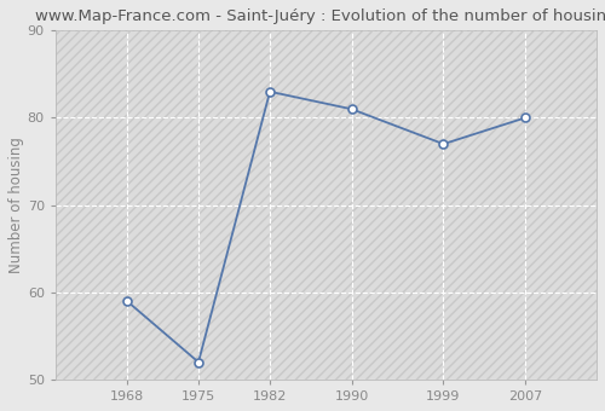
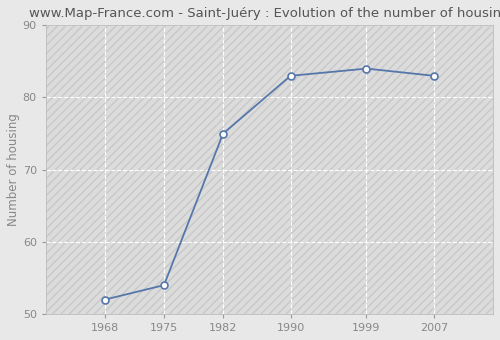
1968: 59 -> 52
1975: 52 -> 54
1982: 83 -> 75
1990: 81 -> 83
1999: 77 -> 84
2007: 80 -> 83
